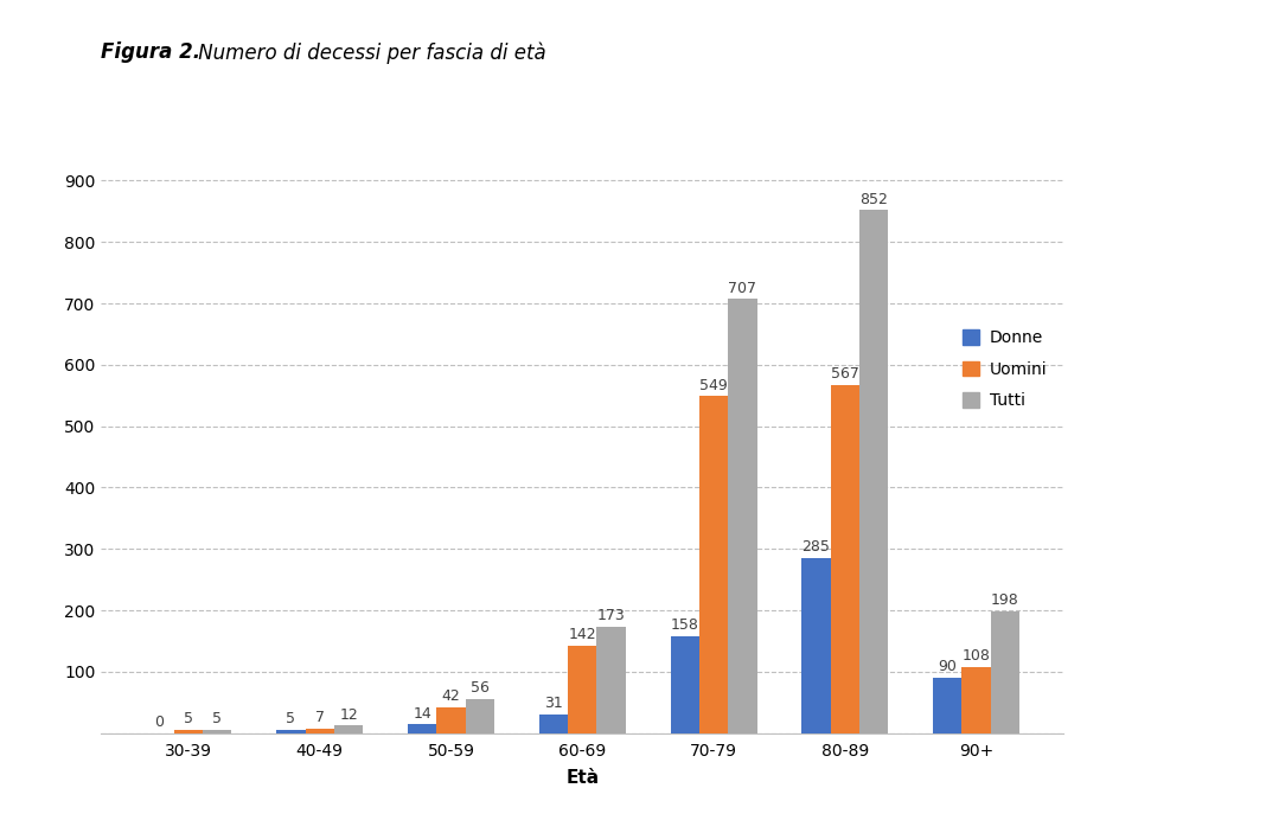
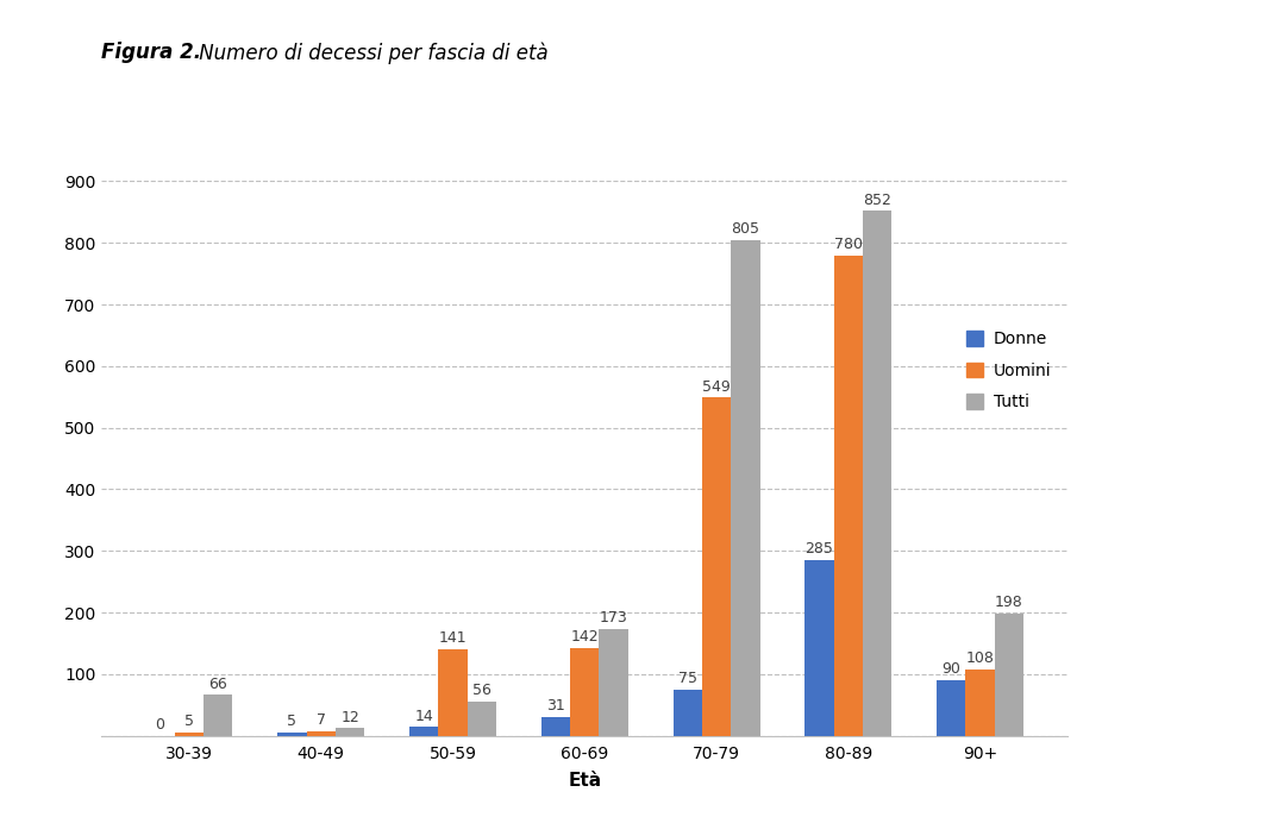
Tutti/30-39: 5 -> 66
Uomini/50-59: 42 -> 141
Donne/70-79: 158 -> 75
Tutti/70-79: 707 -> 805
Uomini/80-89: 567 -> 780
